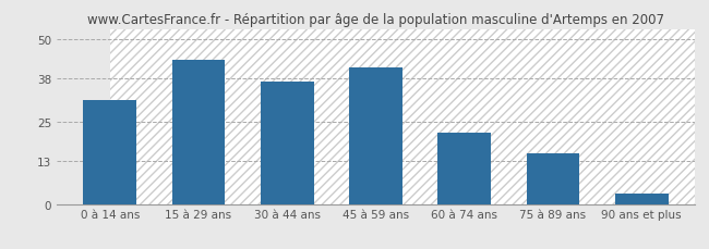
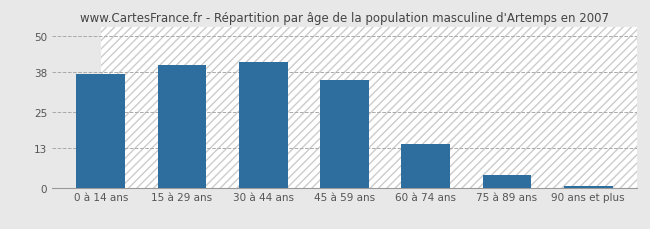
0 à 14 ans: 31.5 -> 37.5
15 à 29 ans: 43.5 -> 40.5
30 à 44 ans: 37.0 -> 41.5
45 à 59 ans: 41.5 -> 35.5
60 à 74 ans: 21.5 -> 14.5
75 à 89 ans: 15.5 -> 4.0
90 ans et plus: 3.0 -> 0.4
